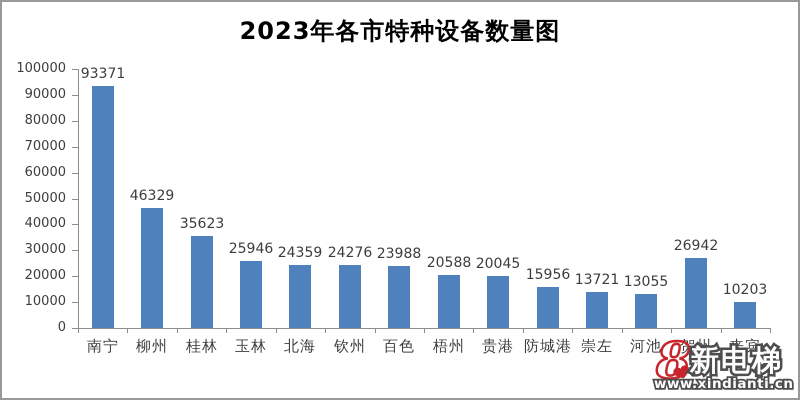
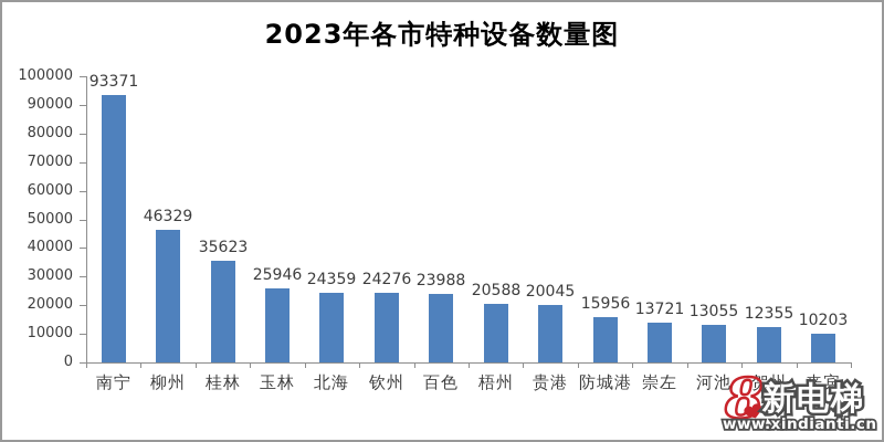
贺州: 26942 -> 12355
